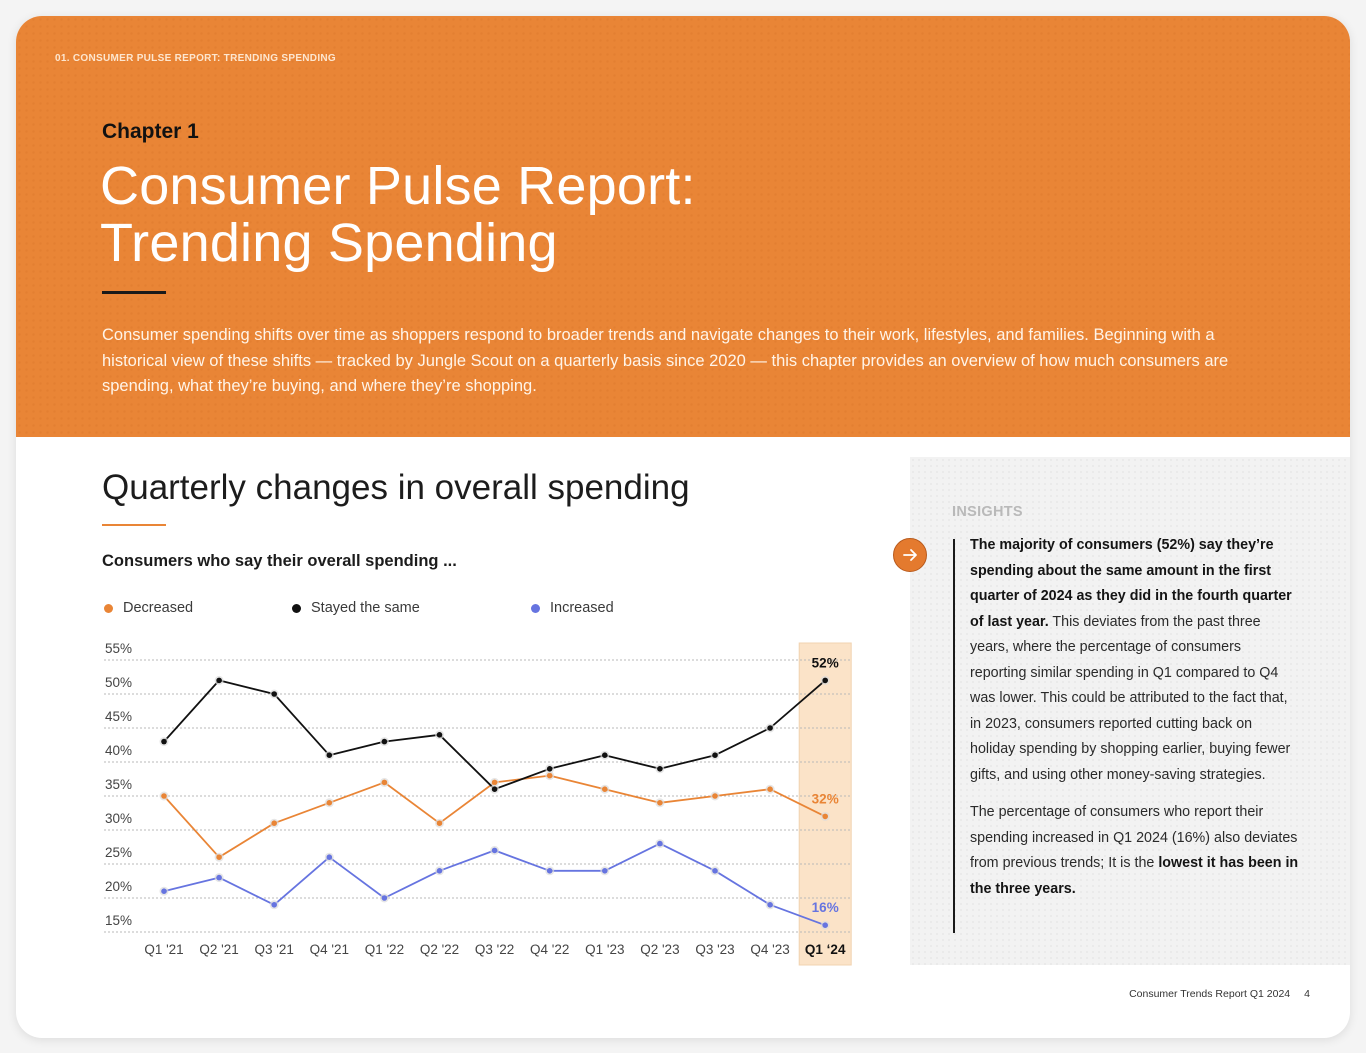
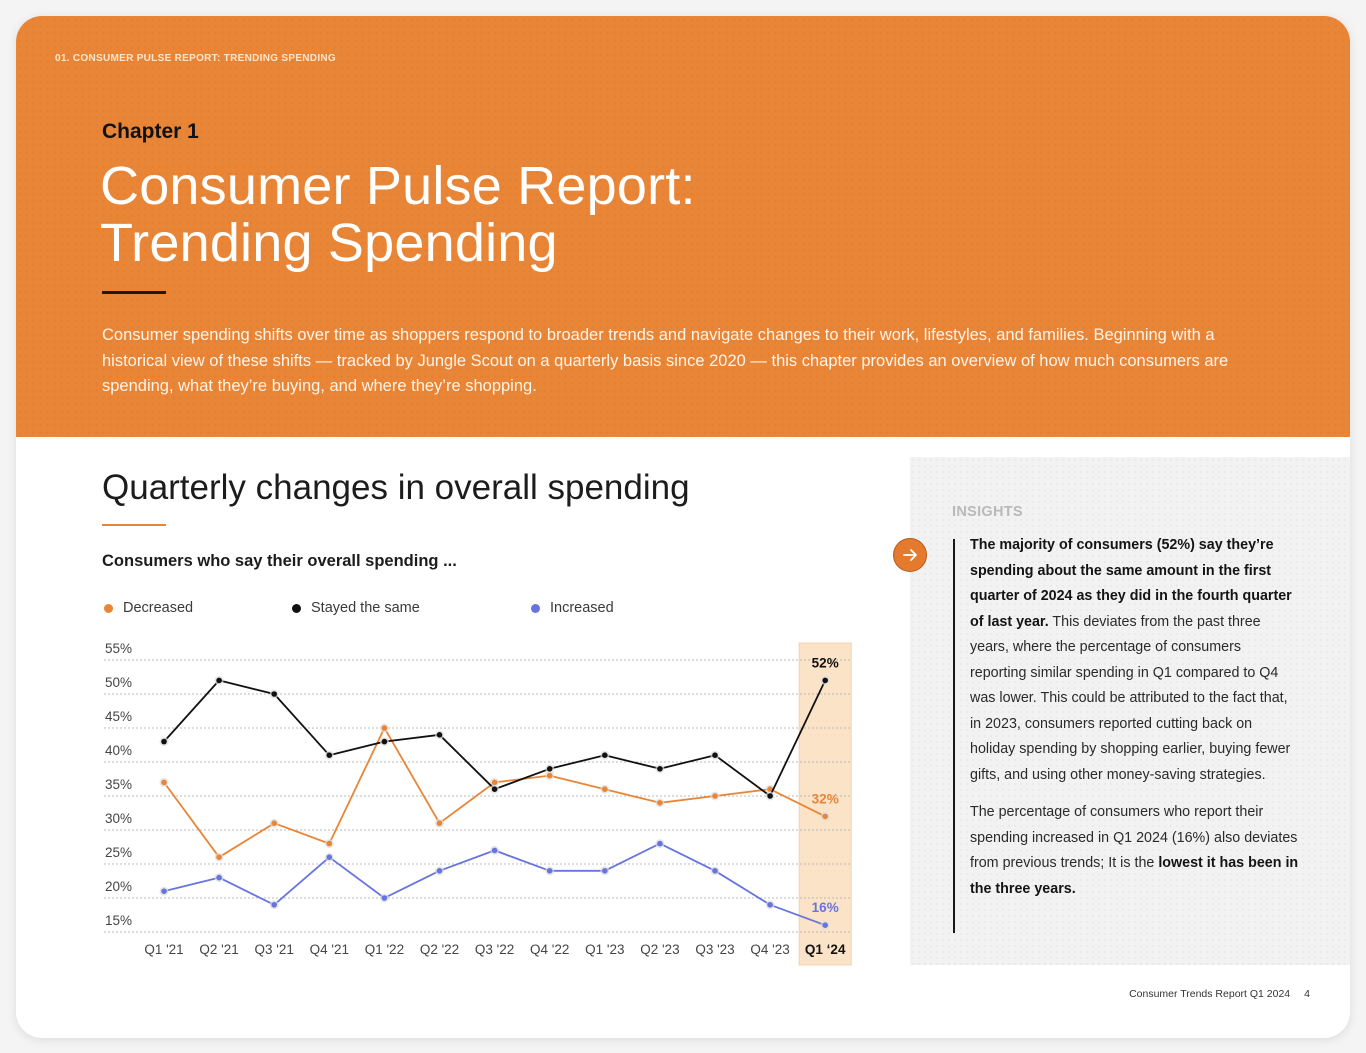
Decreased/Q1 '21: 35% -> 37%
Decreased/Q4 '21: 34% -> 28%
Decreased/Q1 '22: 37% -> 45%
Stayed the same/Q4 '23: 45% -> 35%
